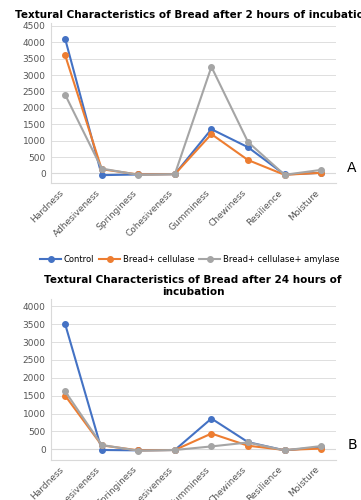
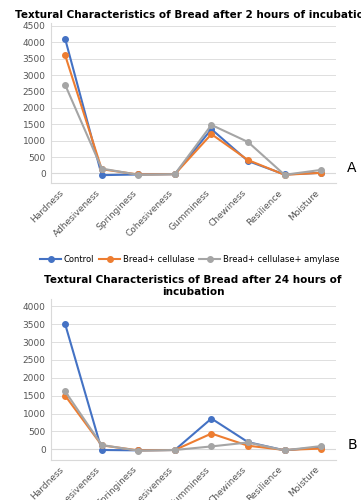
Bread+ cellulase+ amylase/Hardness: 2400 -> 2700
Bread+ cellulase+ amylase/Gumminess: 3250 -> 1480
Control/Chewiness: 800 -> 380
